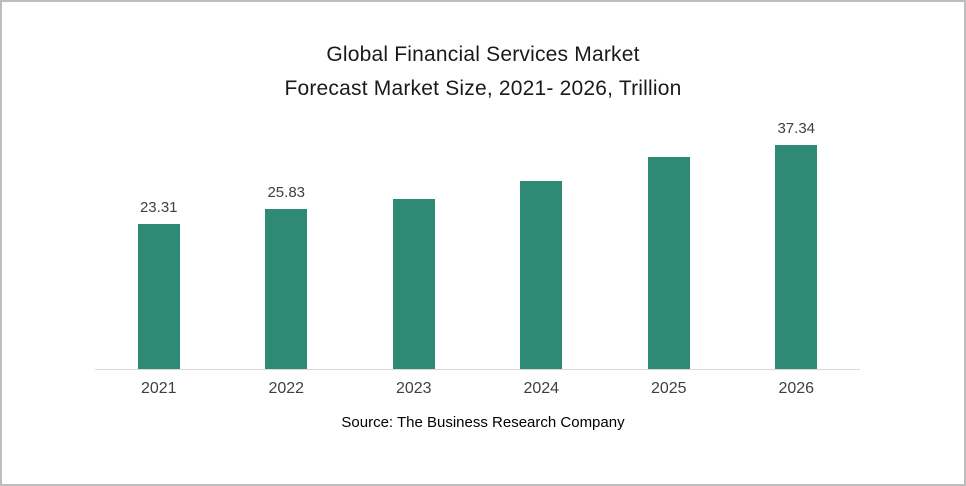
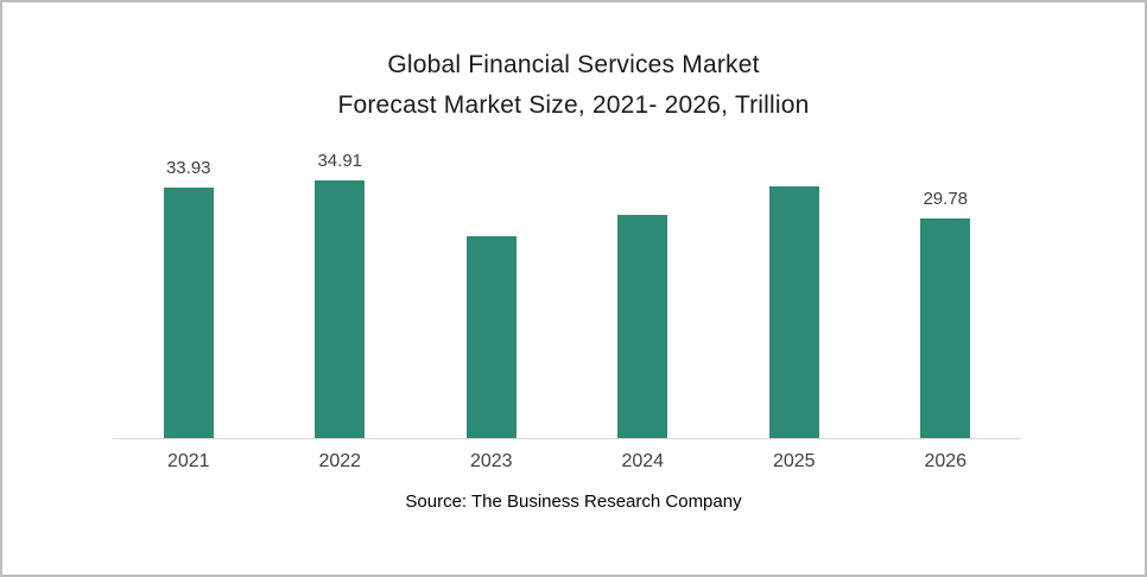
2021: 23.31 -> 33.93
2022: 25.83 -> 34.91
2026: 37.34 -> 29.78
